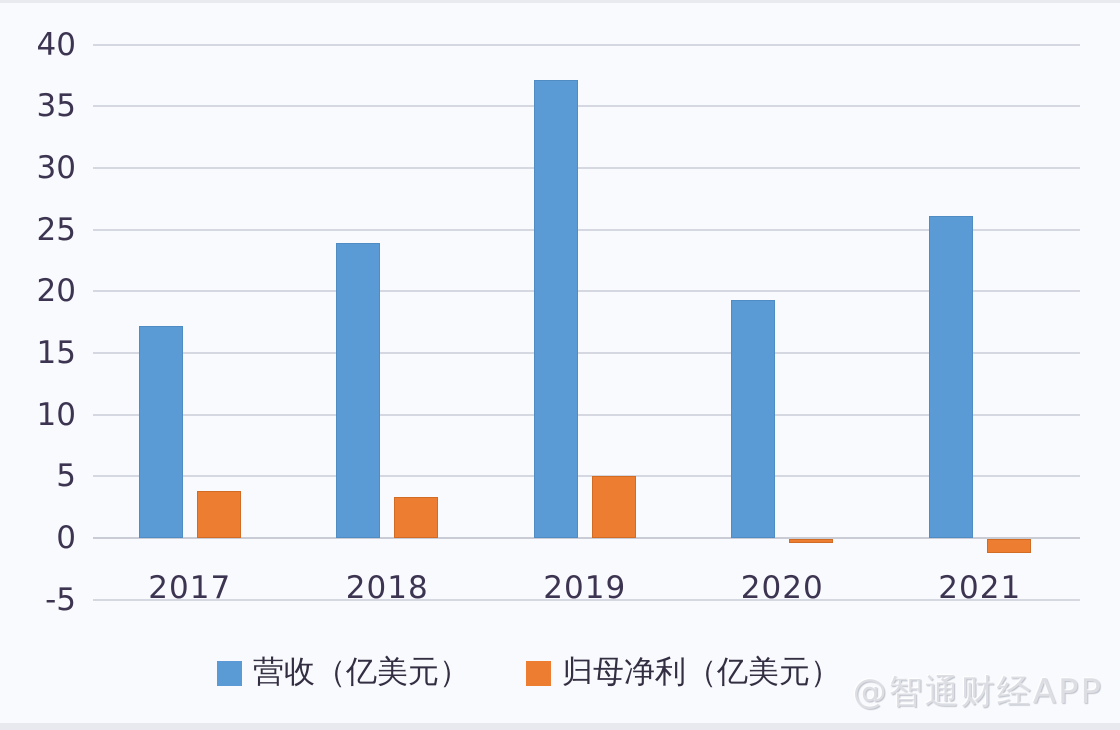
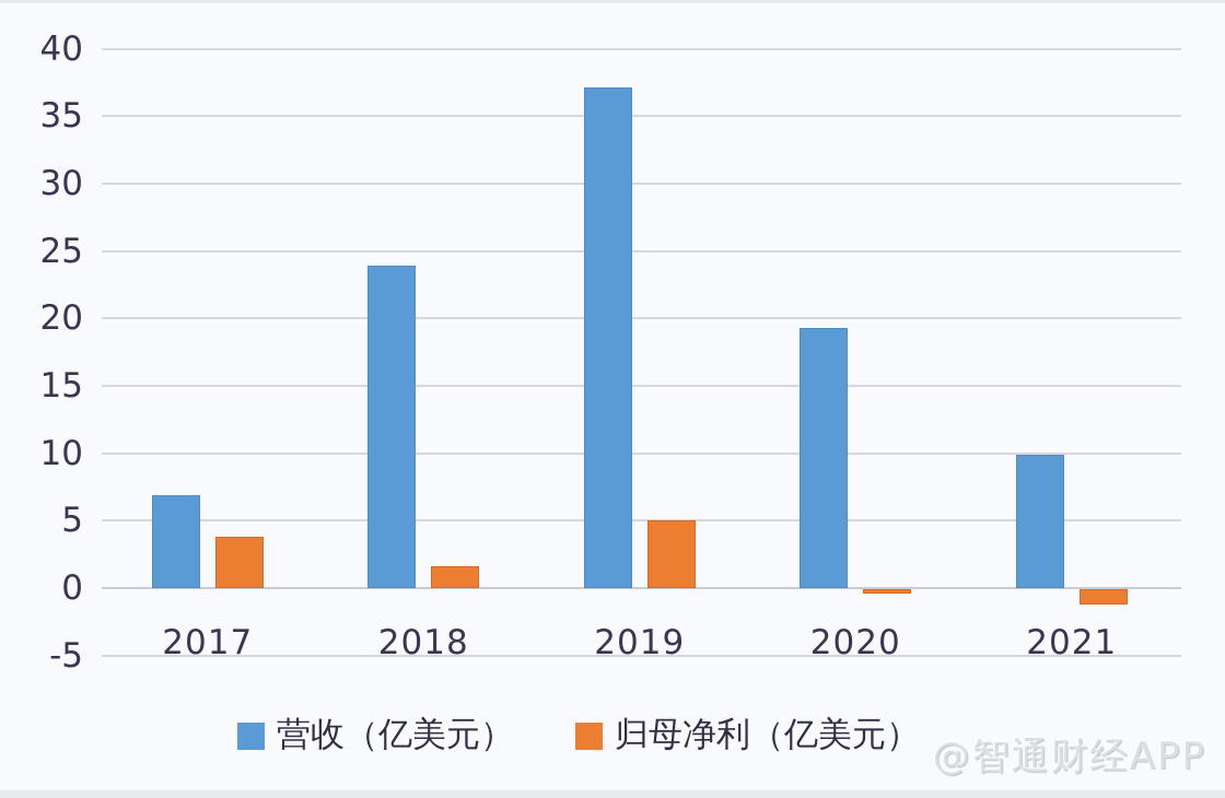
营收（亿美元）/2017: 17.2 -> 6.9
归母净利（亿美元）/2018: 3.3 -> 1.6
营收（亿美元）/2021: 26.1 -> 9.9
